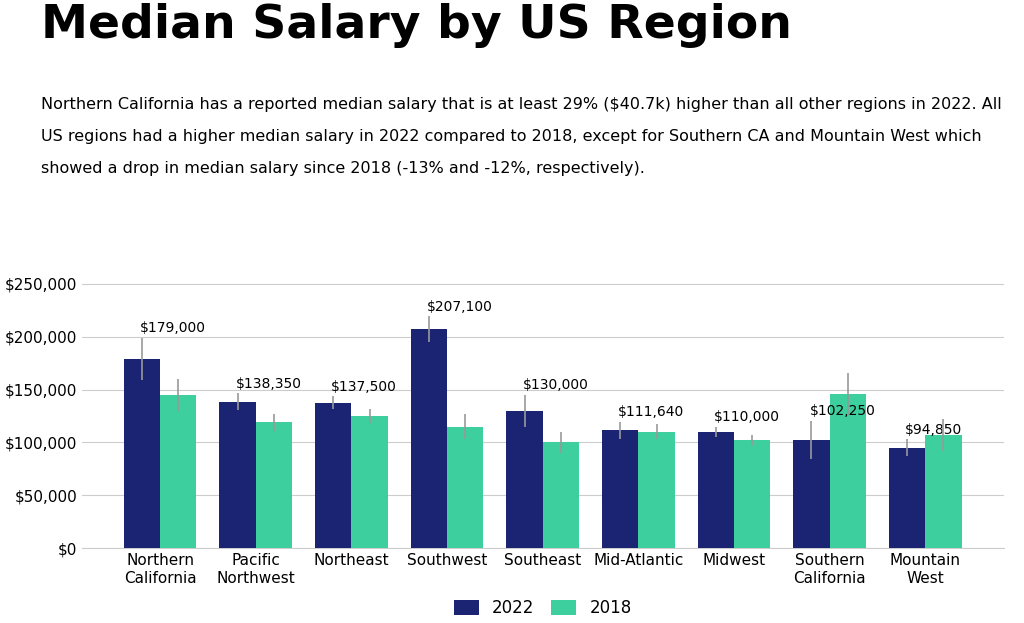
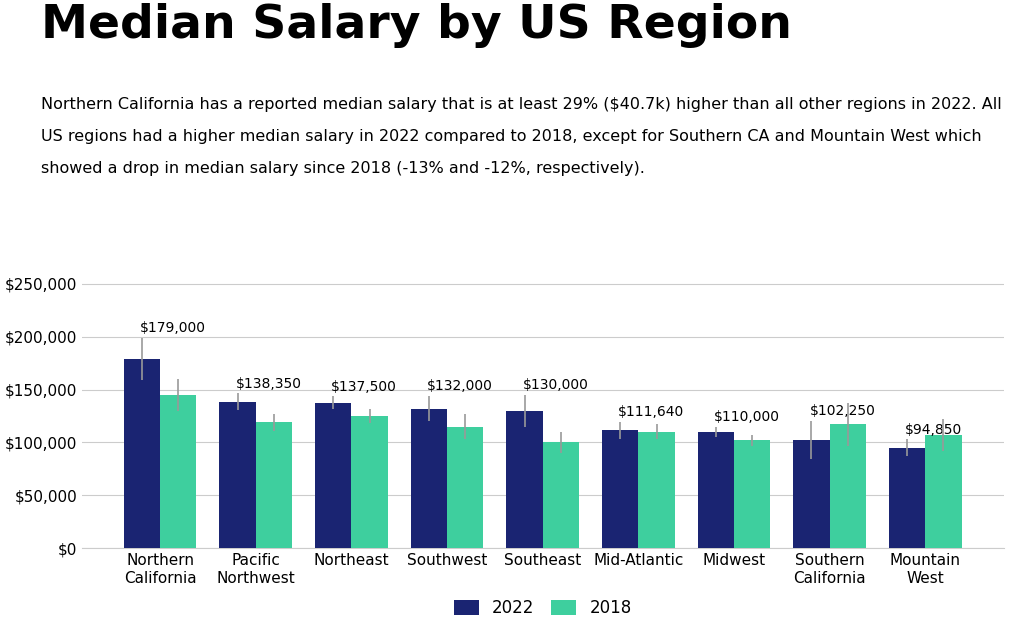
2022/Southwest: $207,100 -> $132,000
2018/Southern California: $146,000 -> $117,000
